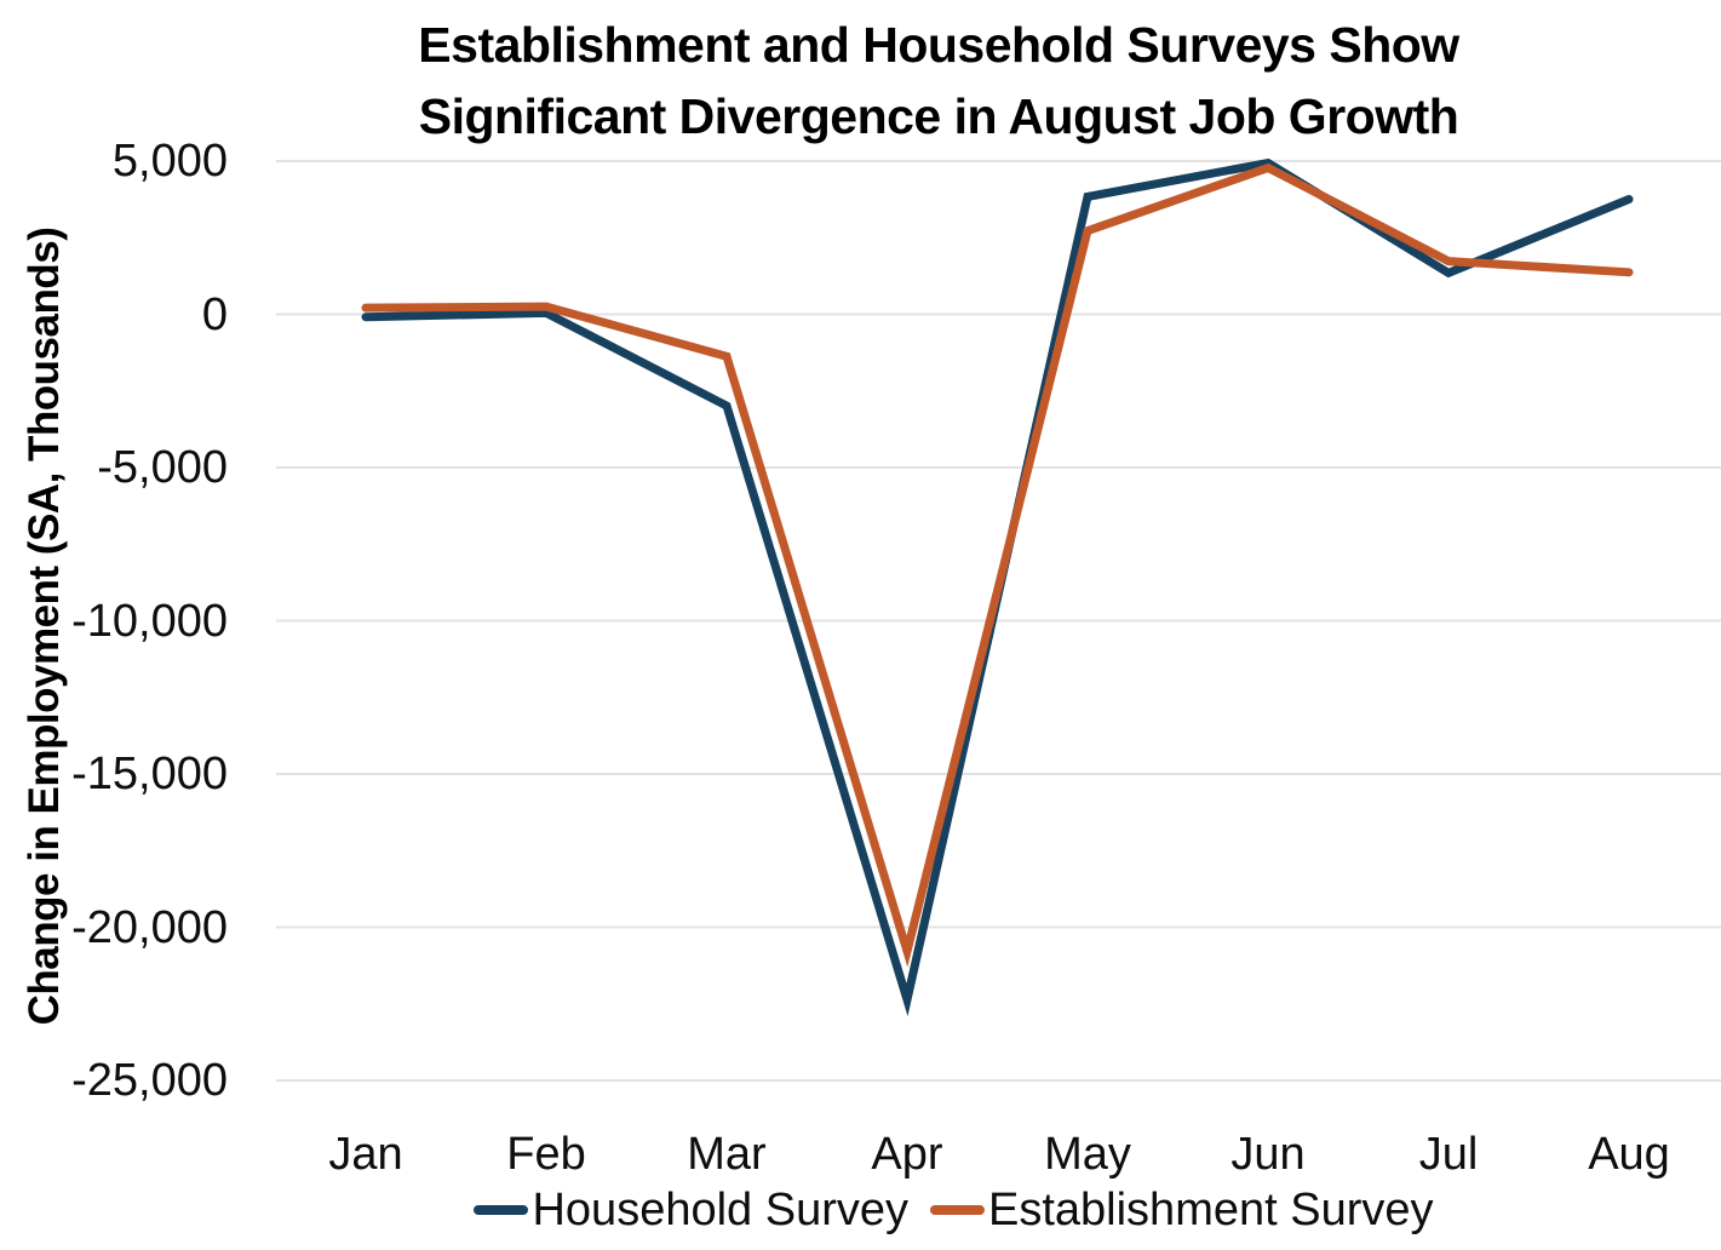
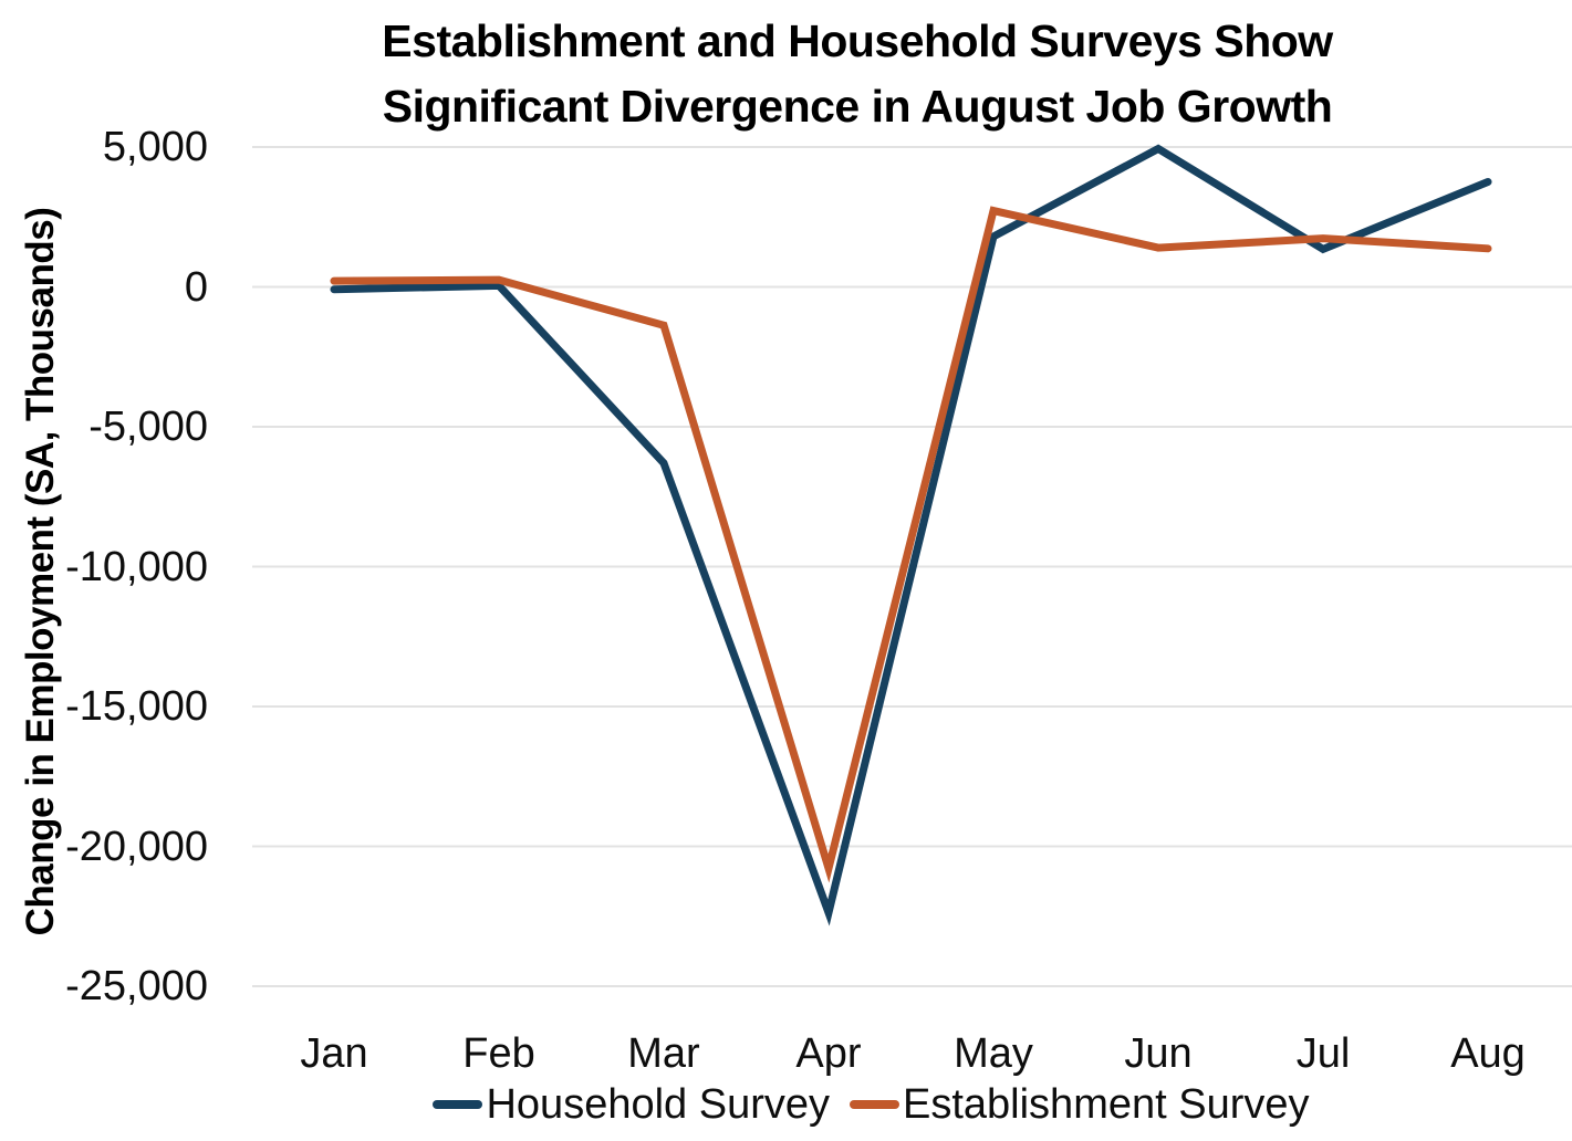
Household Survey/Mar: -3000 -> -6300
Household Survey/May: 3800 -> 1800
Establishment Survey/Jun: 4800 -> 1400
